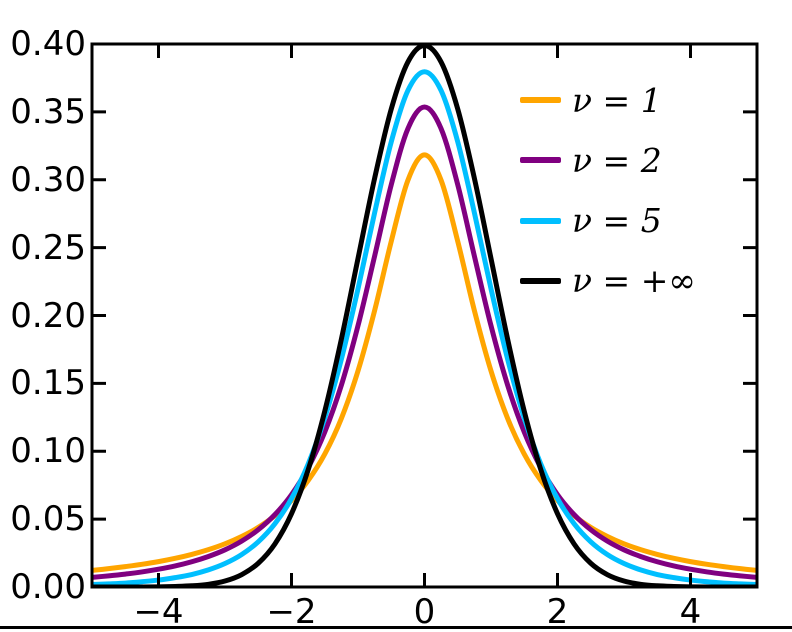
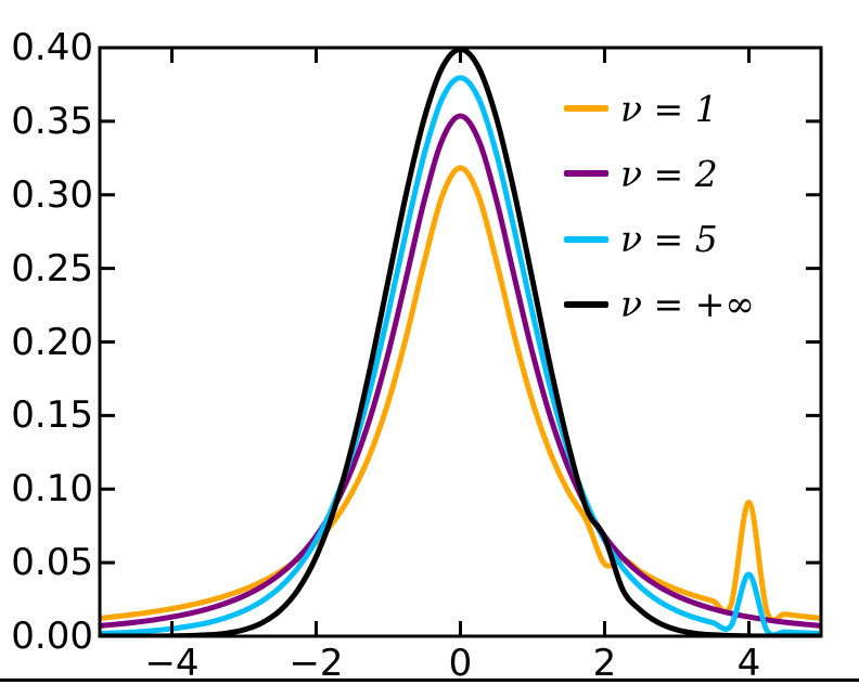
ν = 1/2: 0.064 -> 0.049
ν = +∞/2: 0.054 -> 0.067
ν = 1/4: 0.019 -> 0.091
ν = 5/4: 0.005 -> 0.042
